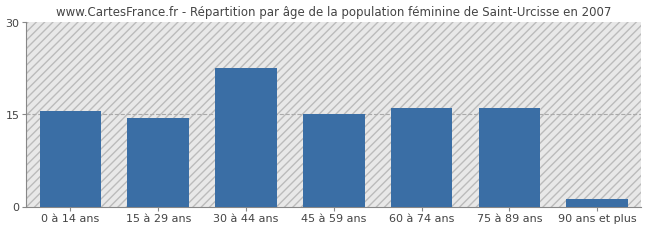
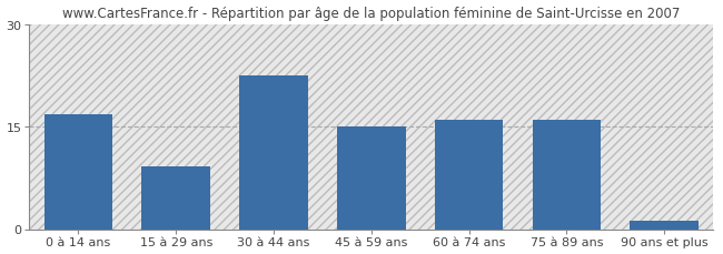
0 à 14 ans: 15.5 -> 16.8
15 à 29 ans: 14.3 -> 9.2
